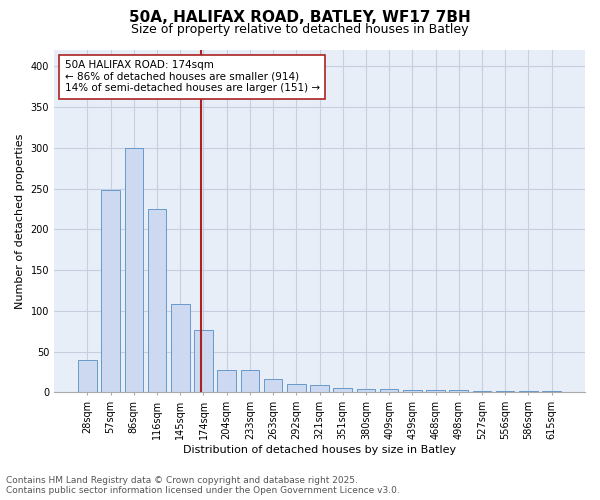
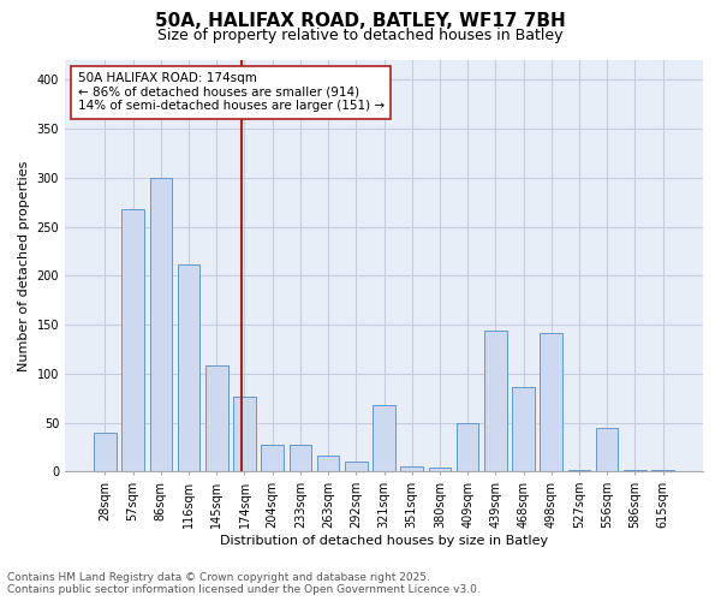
57sqm: 248 -> 268
116sqm: 225 -> 212
321sqm: 9 -> 68
409sqm: 4 -> 50
439sqm: 3 -> 144
468sqm: 3 -> 86
498sqm: 3 -> 142
556sqm: 1 -> 44
